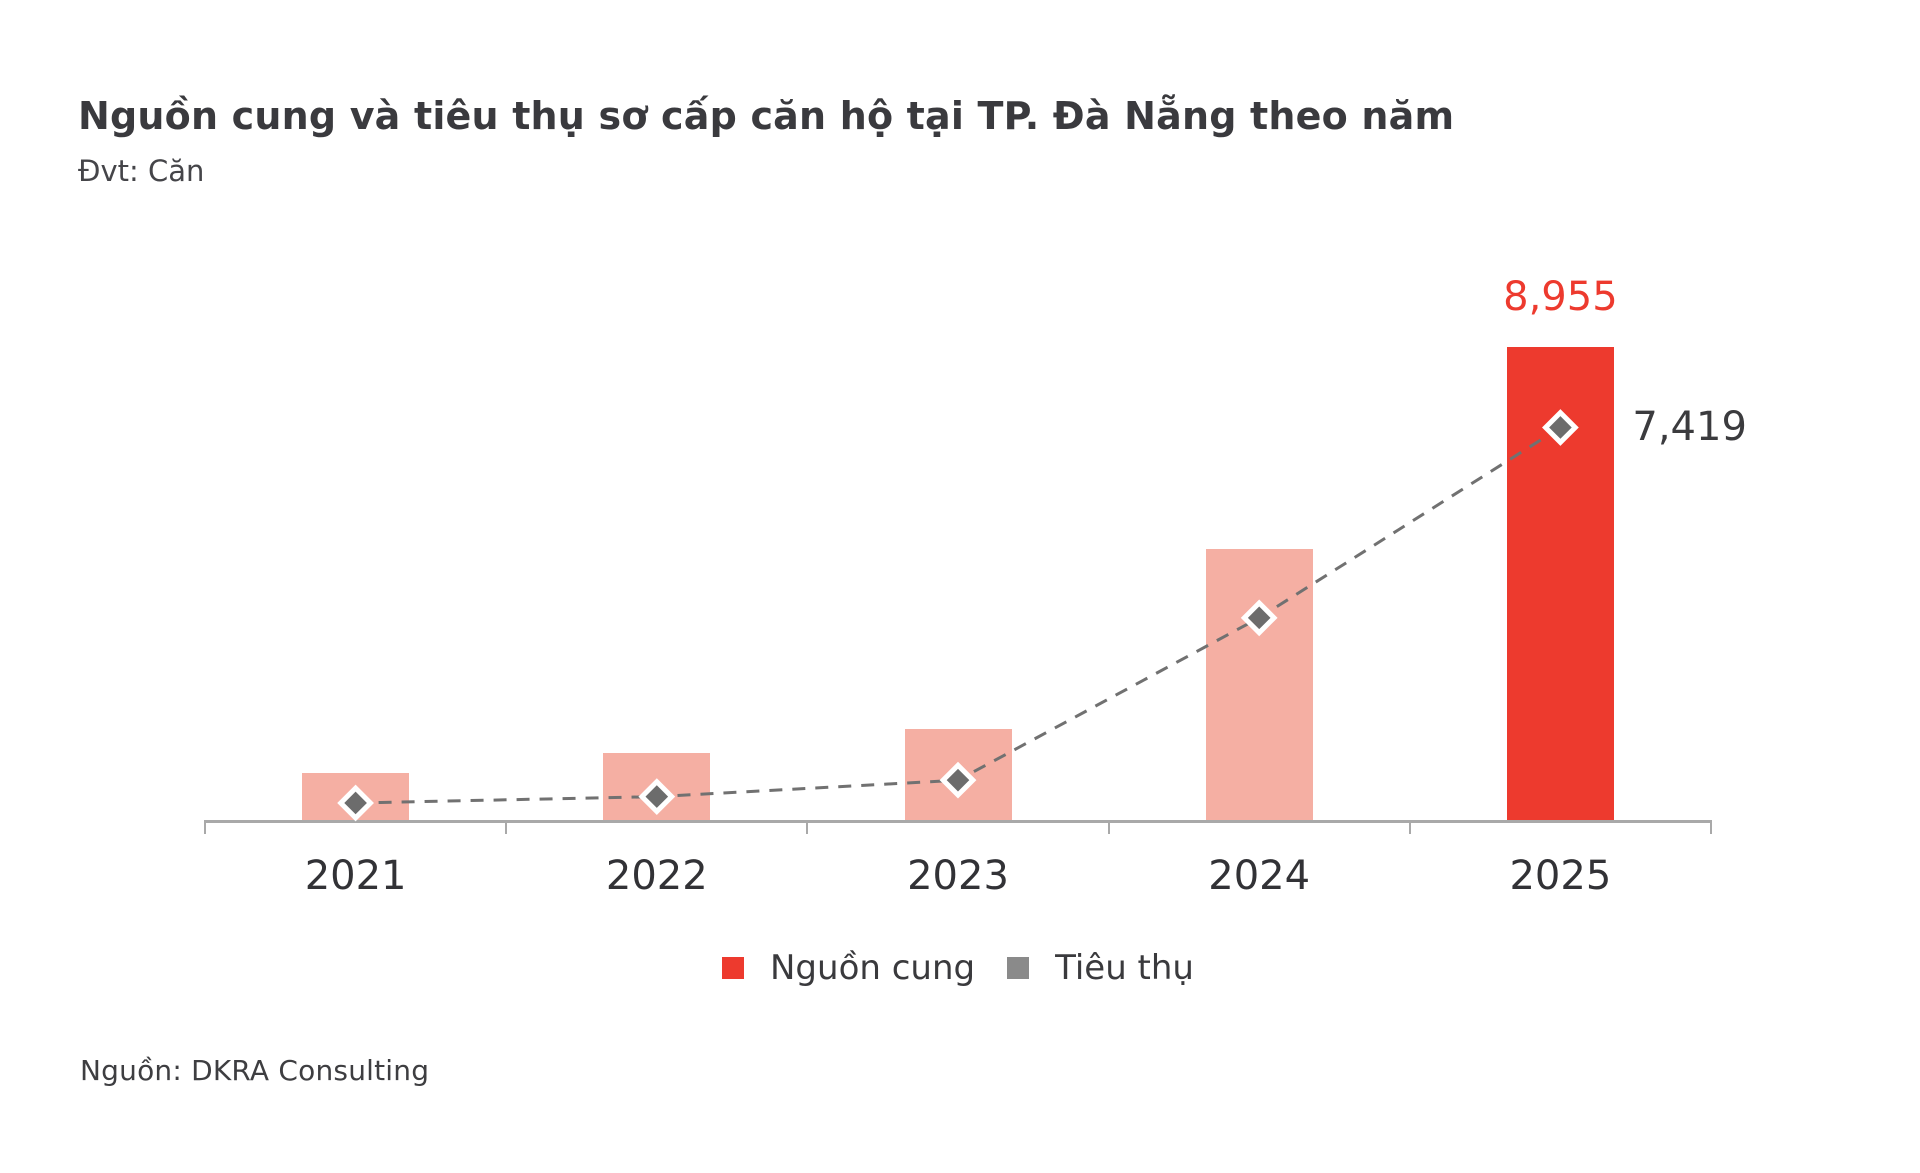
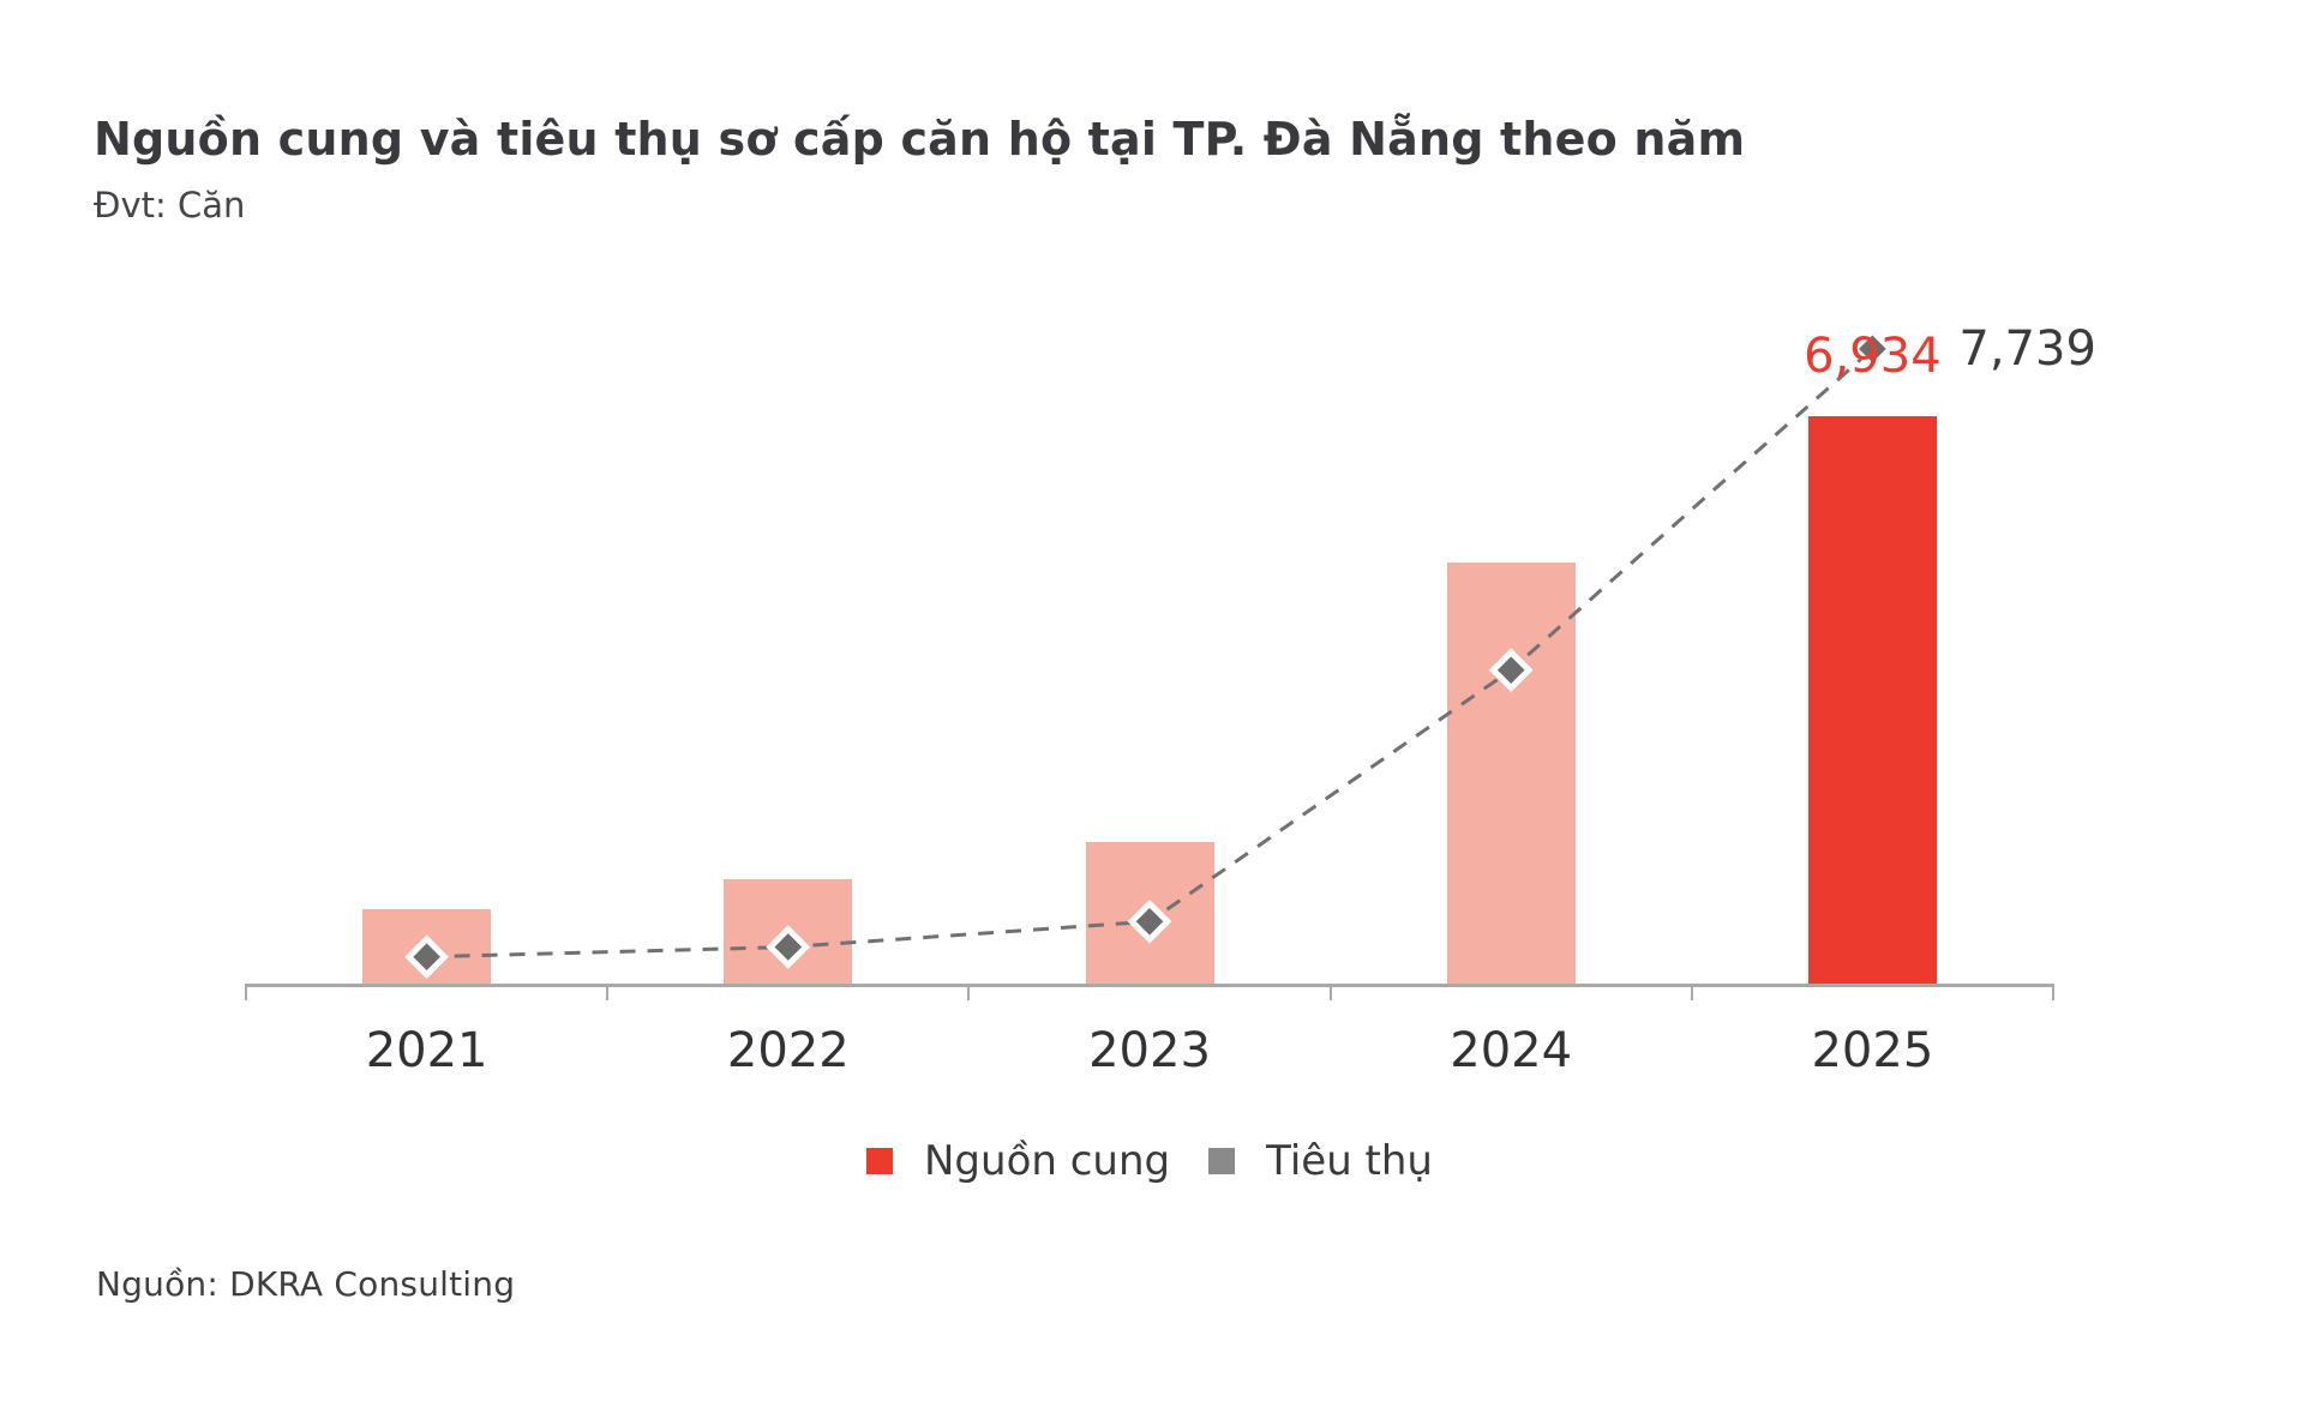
Nguồn cung/2025: 8,955 -> 6,934
Tiêu thụ/2025: 7,419 -> 7,739
